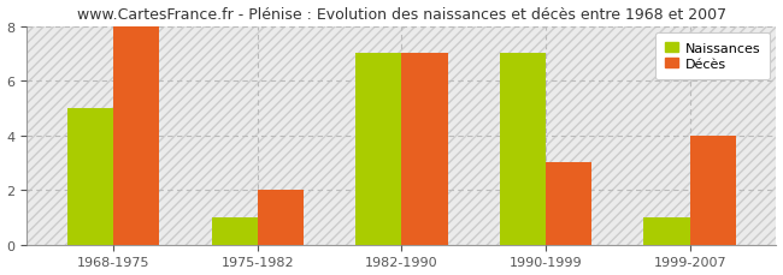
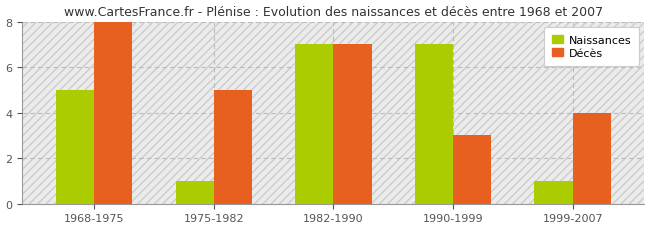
Décès/1975-1982: 2 -> 5
